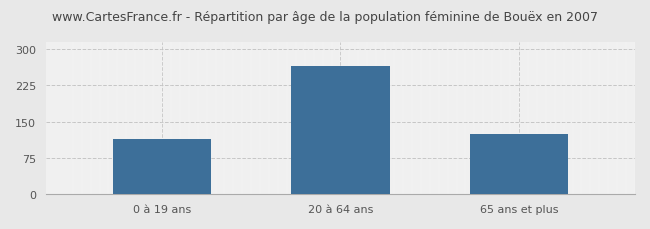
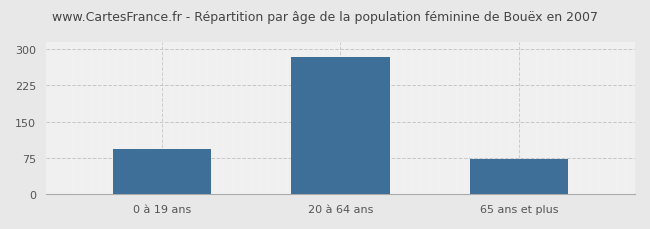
0 à 19 ans: 115 -> 93
20 à 64 ans: 265 -> 283
65 ans et plus: 125 -> 73
